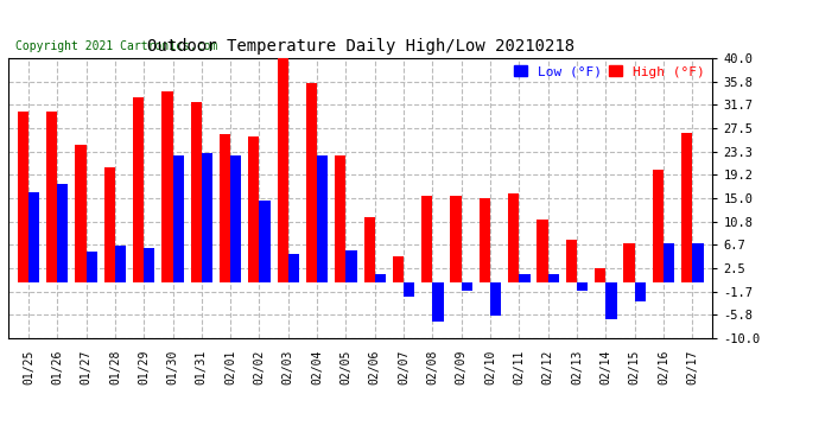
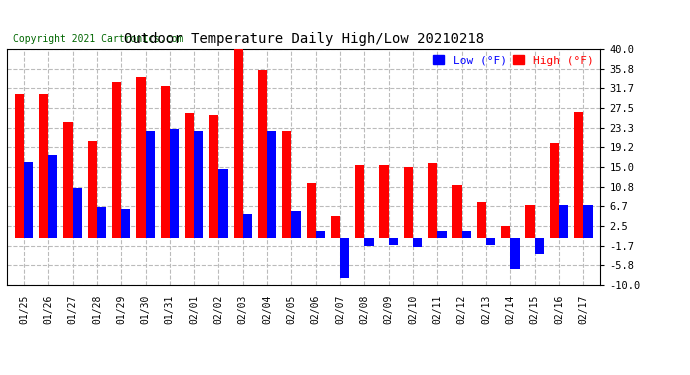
Low (°F)/01/27: 5.5 -> 10.5
Low (°F)/02/07: -2.5 -> -8.5
Low (°F)/02/08: -7.0 -> -1.7
Low (°F)/02/10: -6.0 -> -2.0
